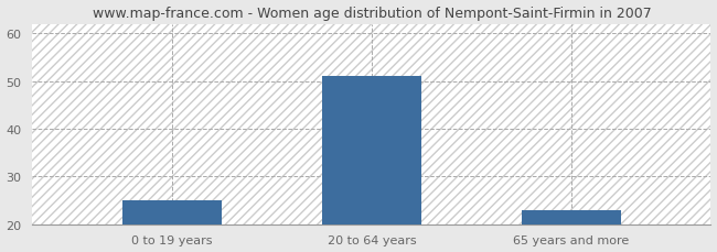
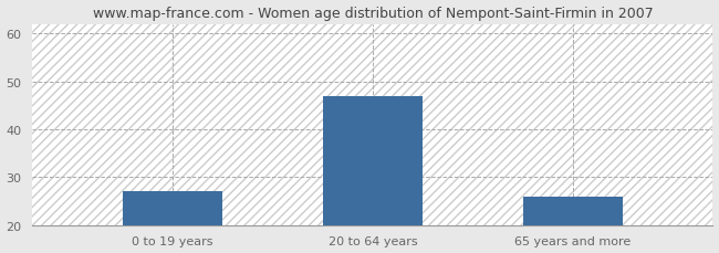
0 to 19 years: 25 -> 27
20 to 64 years: 51 -> 47
65 years and more: 23 -> 26
